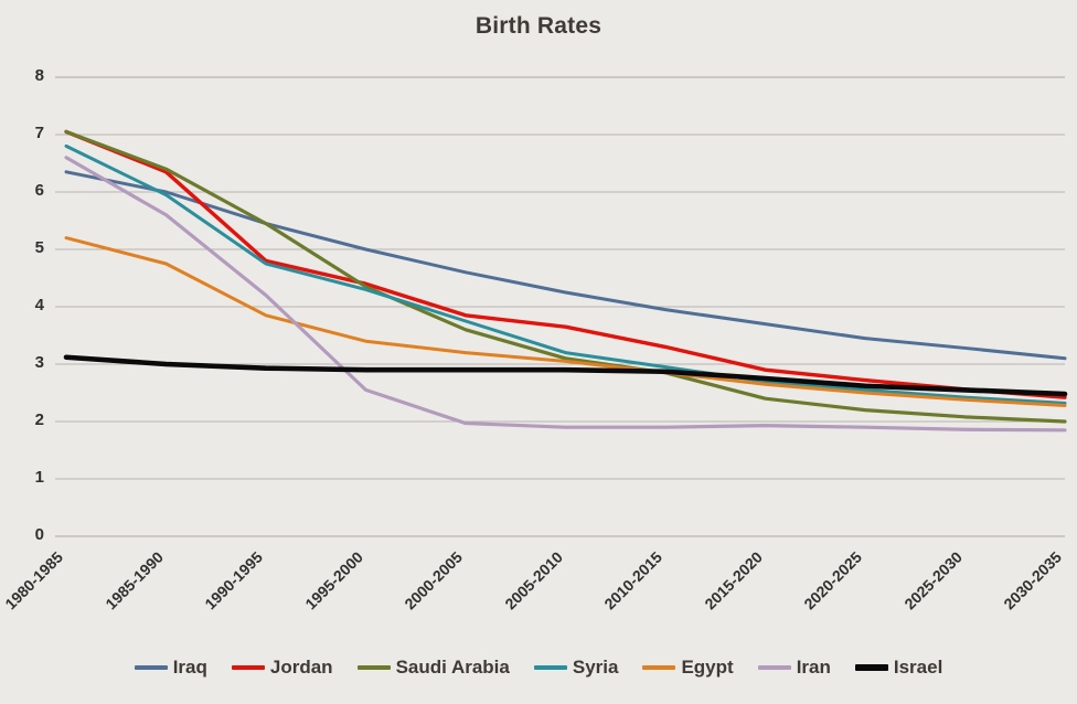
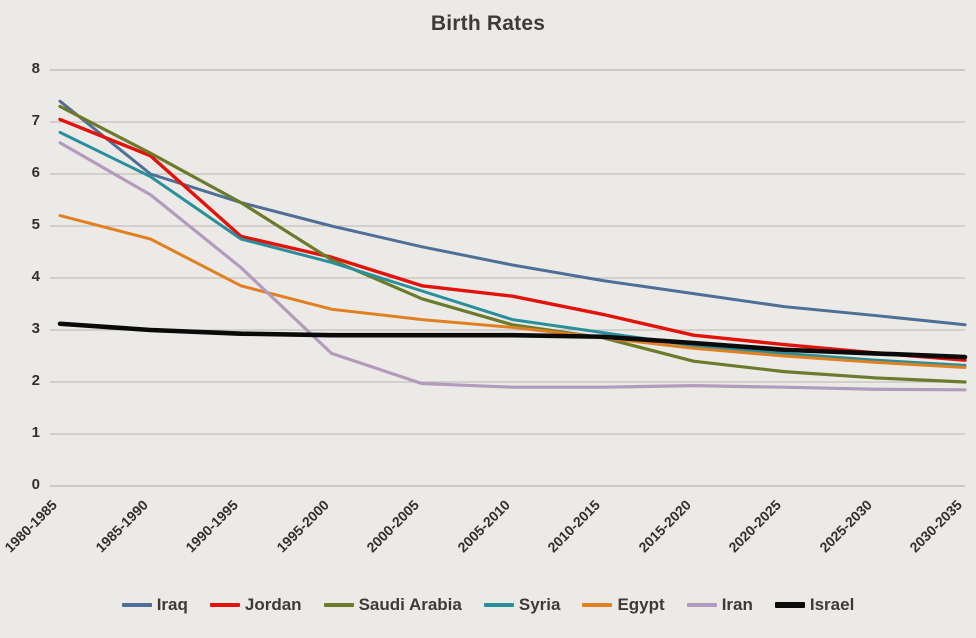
Iraq/1980-1985: 6.3 -> 7.4
Saudi Arabia/1980-1985: 7.0 -> 7.3
